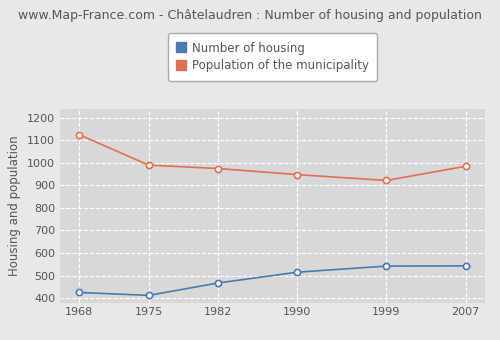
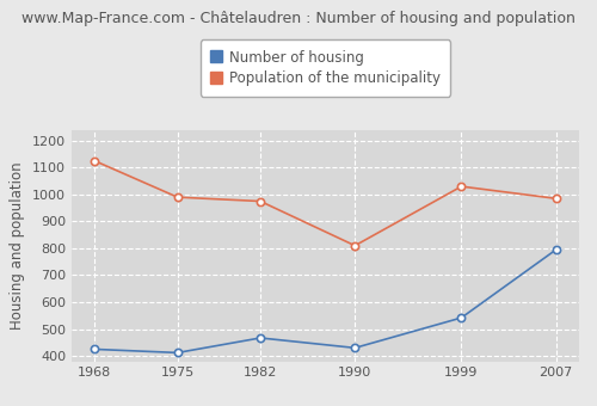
Number of housing/1990: 515 -> 430
Population of the municipality/1990: 948 -> 810
Population of the municipality/1999: 922 -> 1030
Number of housing/2007: 543 -> 795
